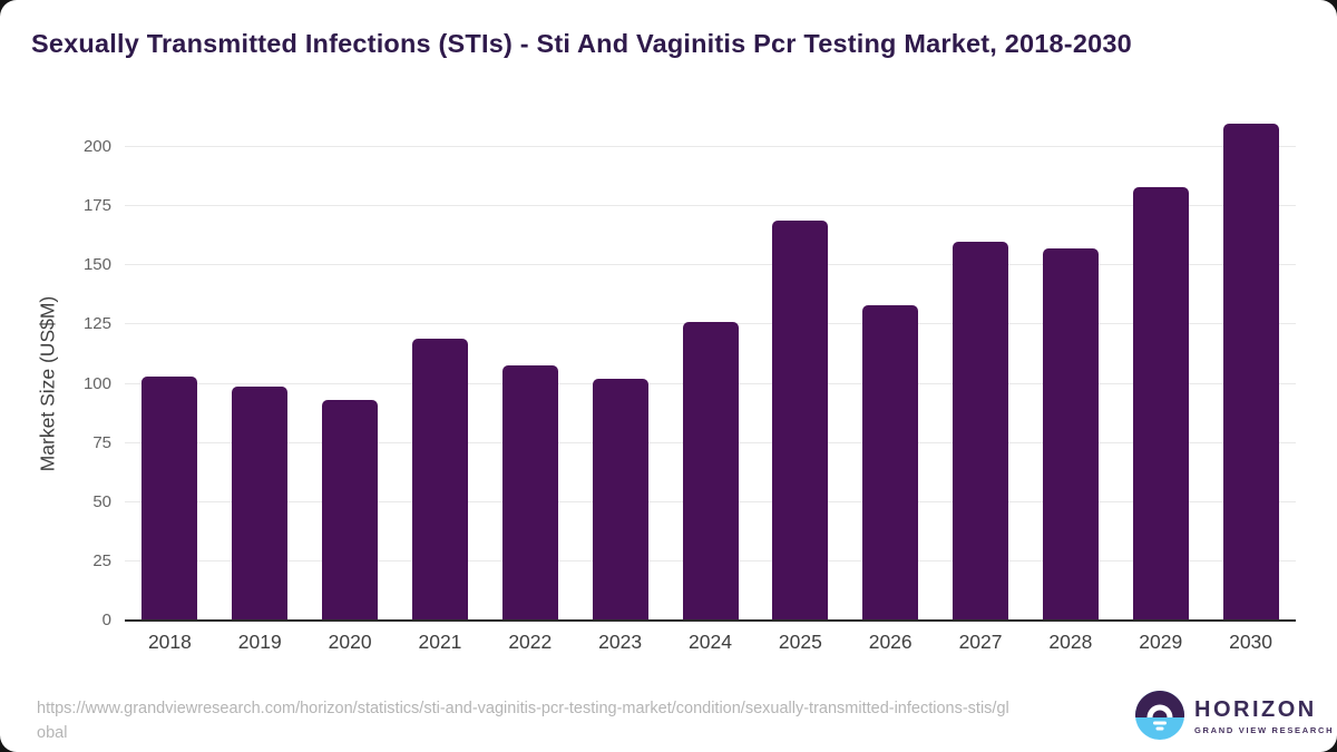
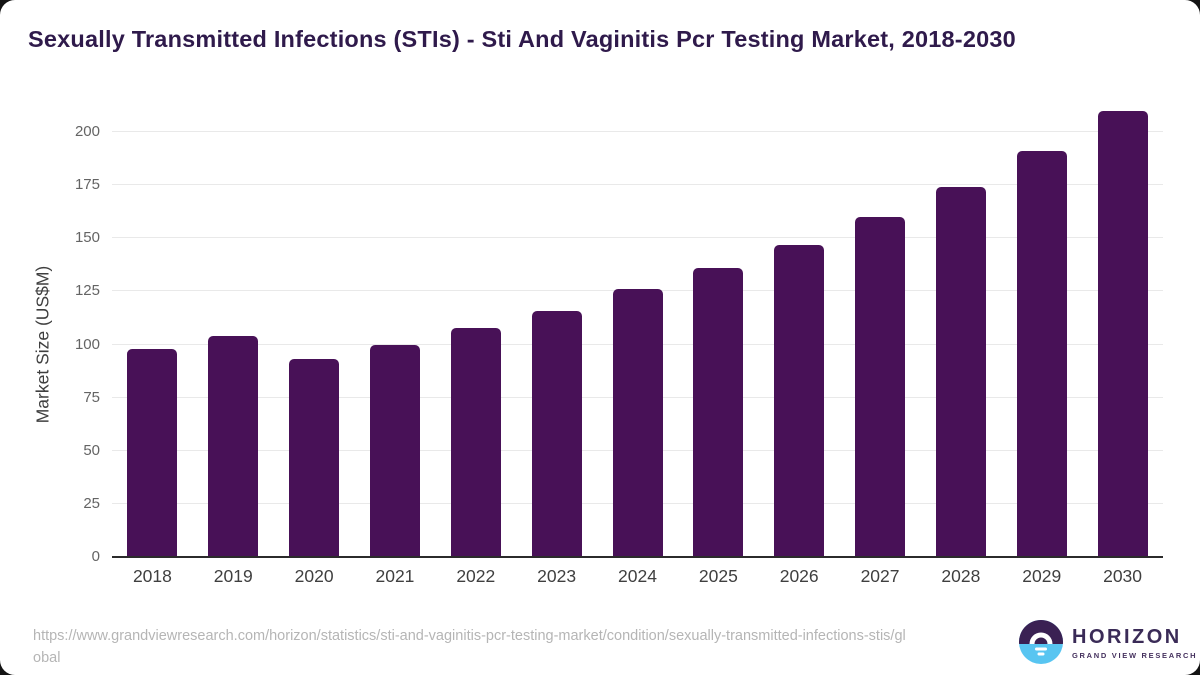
2018: 103 -> 98
2019: 99 -> 104
2021: 119 -> 100
2023: 102 -> 116
2025: 169 -> 136
2026: 133 -> 147
2028: 157 -> 174
2029: 183 -> 191
